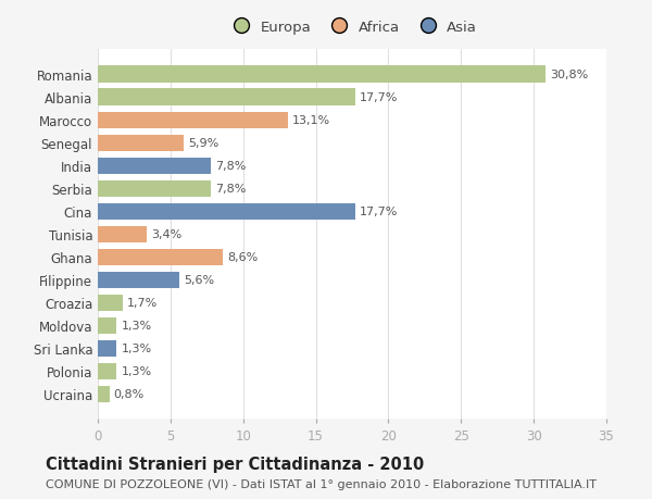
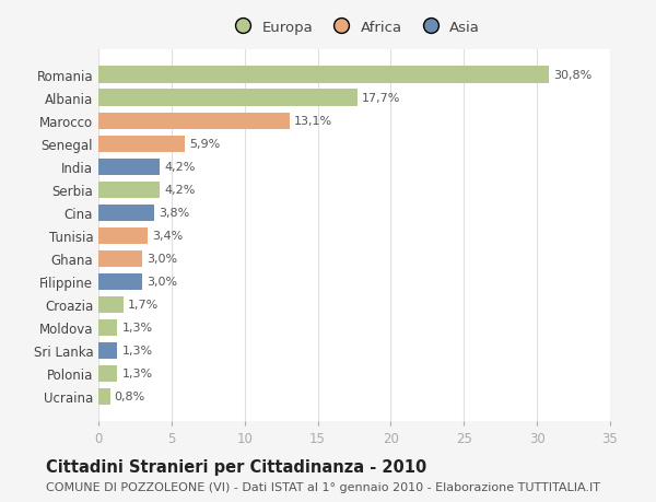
India: 7,8% -> 4,2%
Serbia: 7,8% -> 4,2%
Cina: 17,7% -> 3,8%
Ghana: 8,6% -> 3,0%
Filippine: 5,6% -> 3,0%
